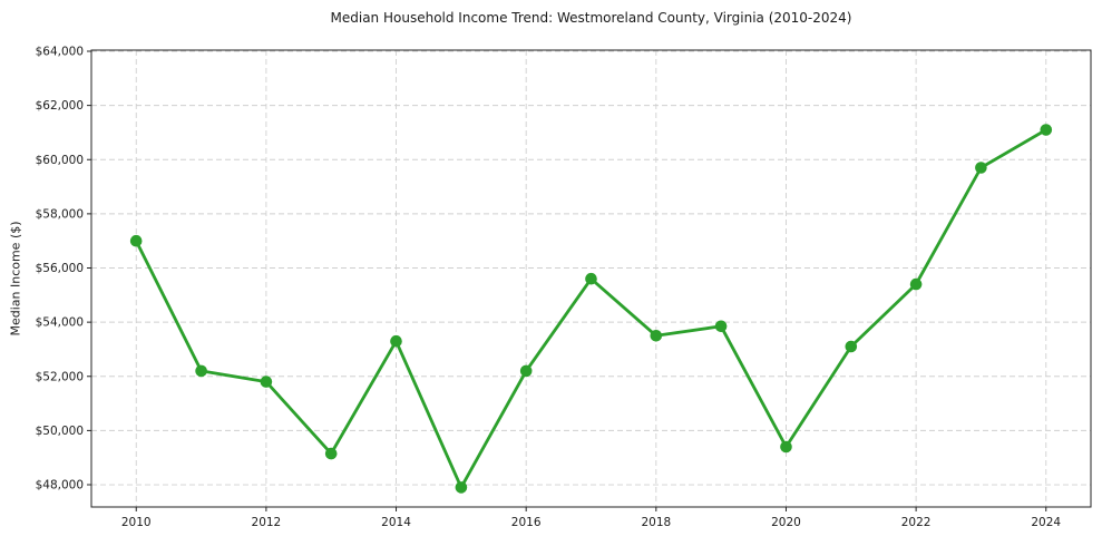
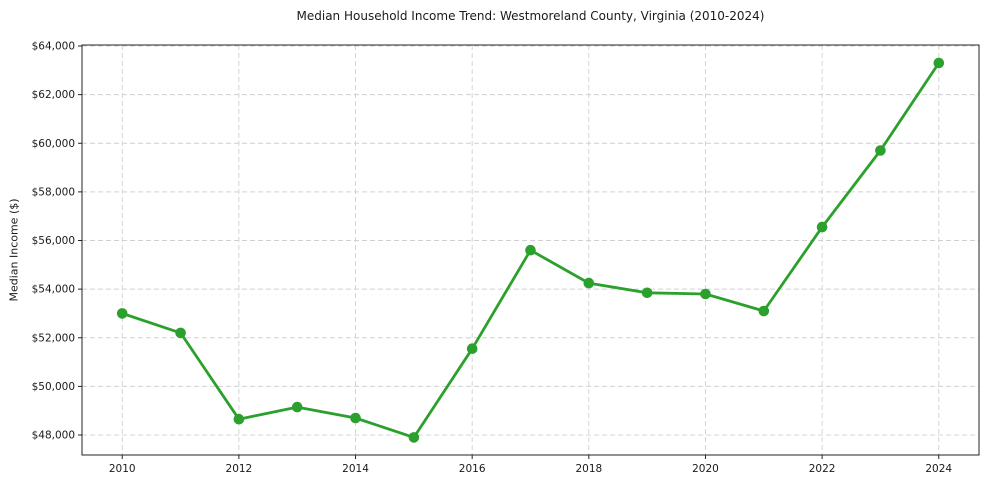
2010: $57000 -> $53000
2012: $51800 -> $48600
2014: $53300 -> $48700
2016: $52200 -> $51600
2018: $53500 -> $54200
2020: $49400 -> $53800
2022: $55400 -> $56600
2024: $61100 -> $63300
